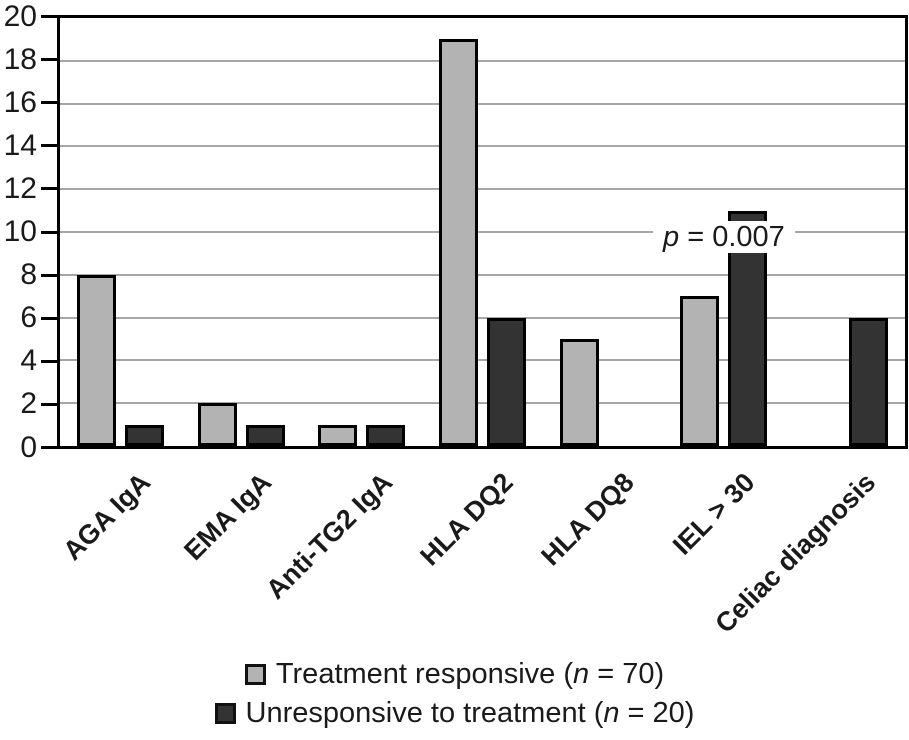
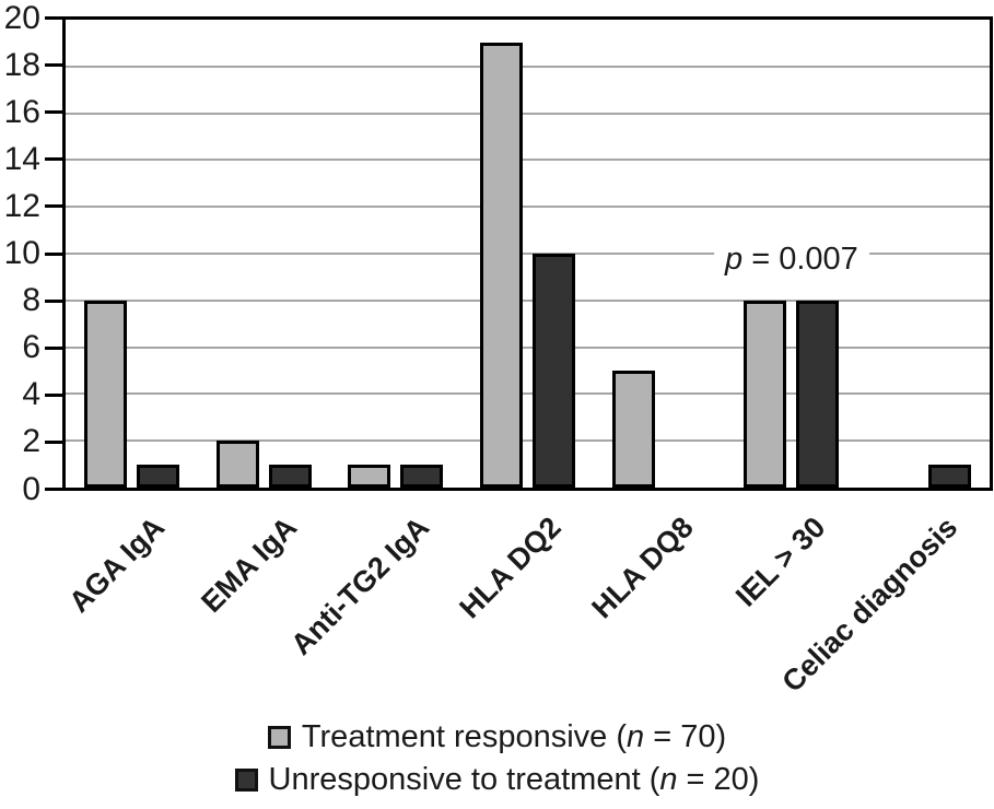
Unresponsive to treatment (n = 20)/HLA DQ2: 6 -> 10
Treatment responsive (n = 70)/IEL > 30: 7 -> 8
Unresponsive to treatment (n = 20)/IEL > 30: 11 -> 8
Unresponsive to treatment (n = 20)/Celiac diagnosis: 6 -> 1
